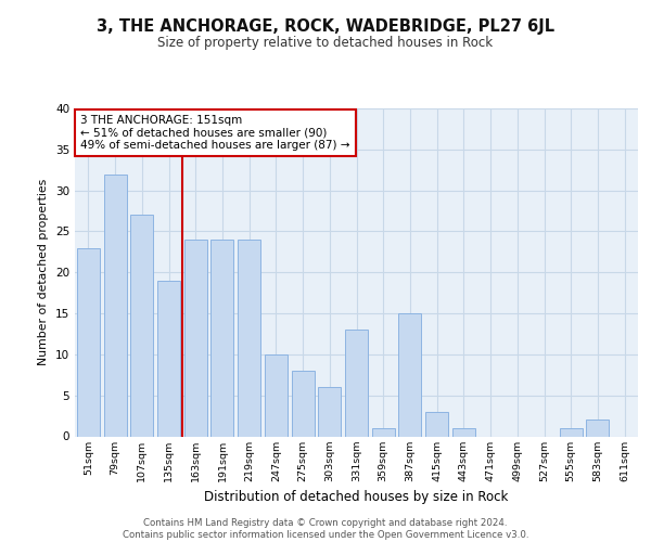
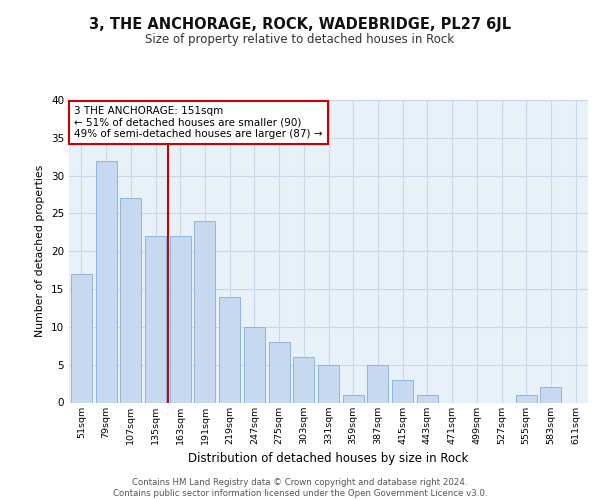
51sqm: 23 -> 17
135sqm: 19 -> 22
163sqm: 24 -> 22
219sqm: 24 -> 14
331sqm: 13 -> 5
387sqm: 15 -> 5
